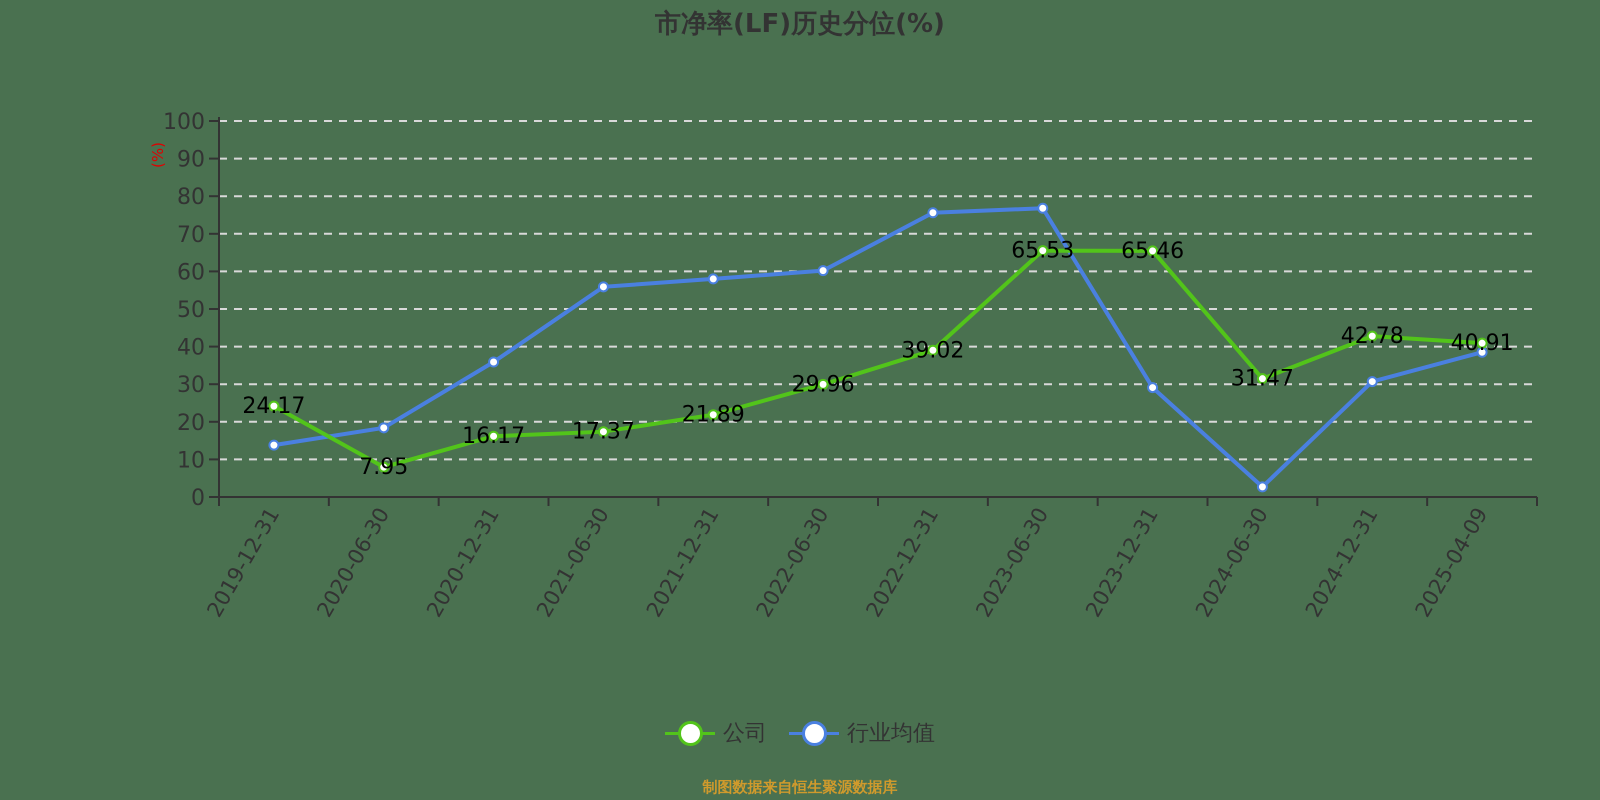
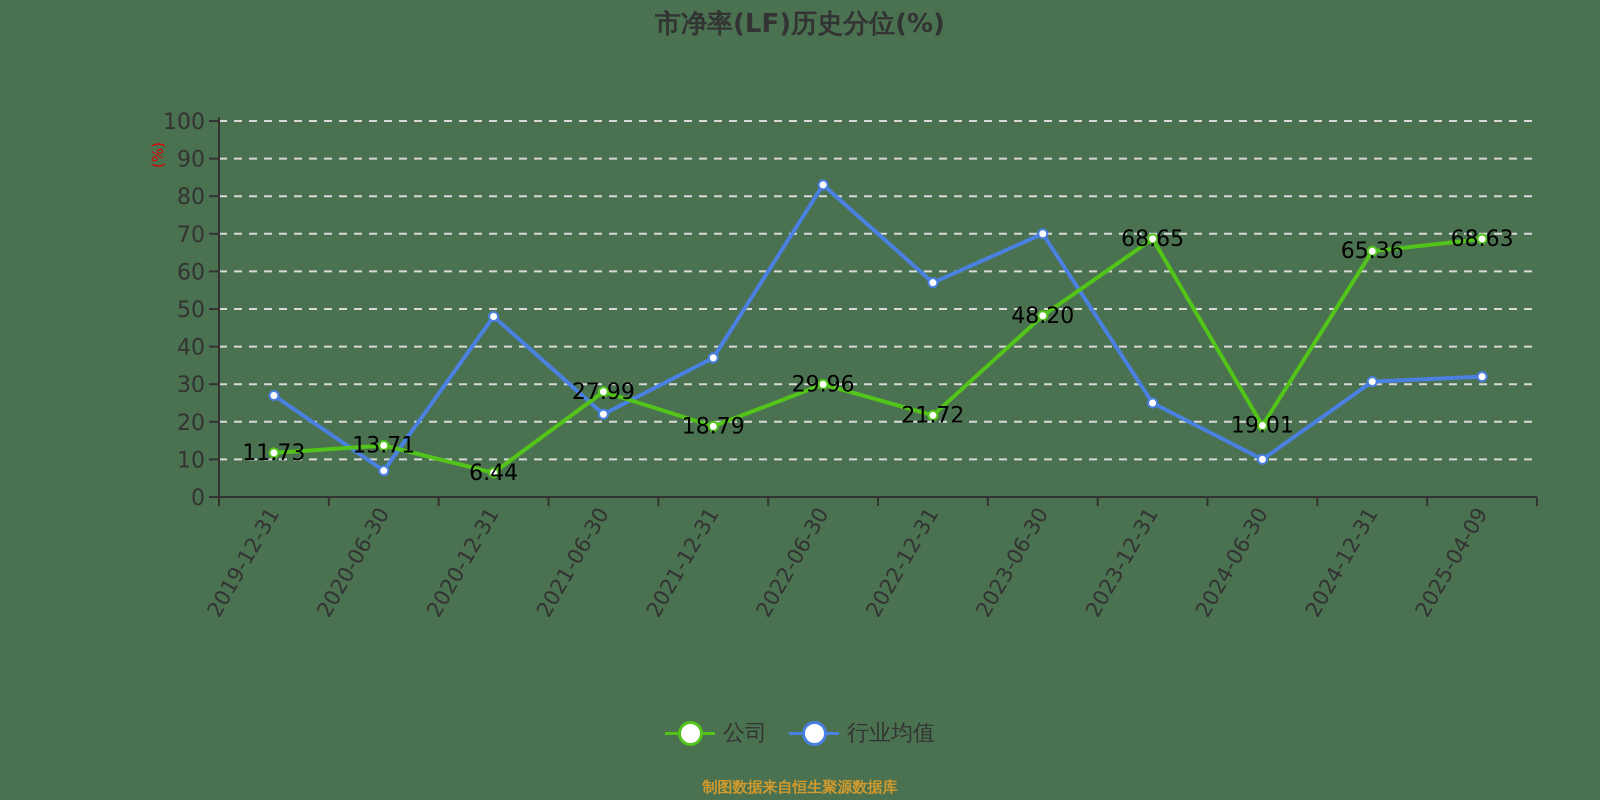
公司/2019-12-31: 24.17 -> 11.73
行业均值/2019-12-31: 14 -> 27
公司/2020-06-30: 7.95 -> 13.71
行业均值/2020-06-30: 18 -> 7
公司/2020-12-31: 16.17 -> 6.44
行业均值/2020-12-31: 36 -> 48
公司/2021-06-30: 17.37 -> 27.99
行业均值/2021-06-30: 56 -> 22
公司/2021-12-31: 21.89 -> 18.79
行业均值/2021-12-31: 58 -> 37
行业均值/2022-06-30: 60 -> 83
公司/2022-12-31: 39.02 -> 21.72
行业均值/2022-12-31: 76 -> 57
公司/2023-06-30: 65.53 -> 48.20
行业均值/2023-06-30: 77 -> 70
公司/2023-12-31: 65.46 -> 68.65
行业均值/2023-12-31: 29 -> 25
公司/2024-06-30: 31.47 -> 19.01
行业均值/2024-06-30: 3 -> 10
公司/2024-12-31: 42.78 -> 65.36
公司/2025-04-09: 40.91 -> 68.63
行业均值/2025-04-09: 38 -> 32
